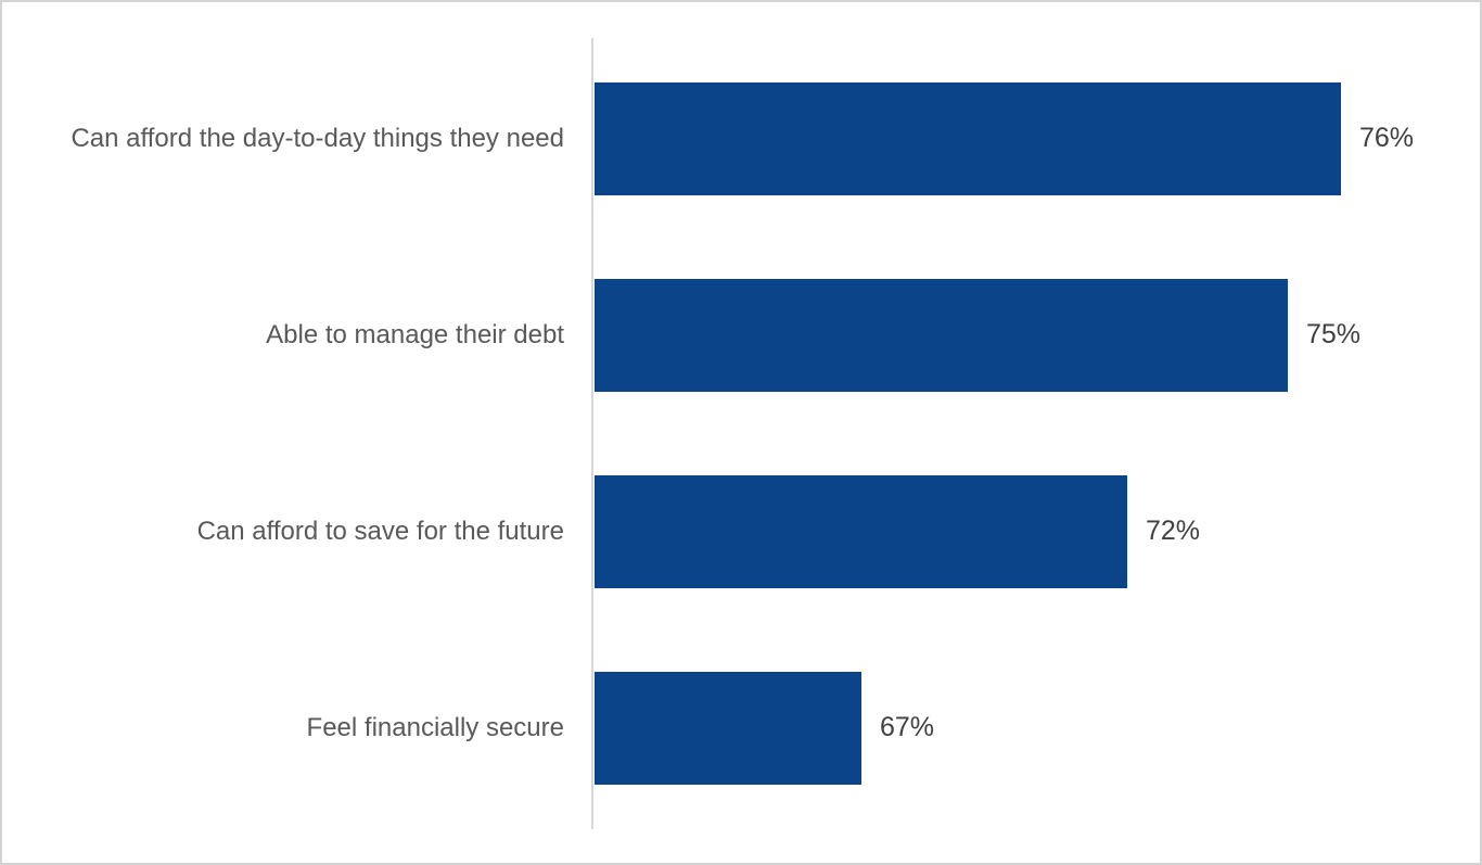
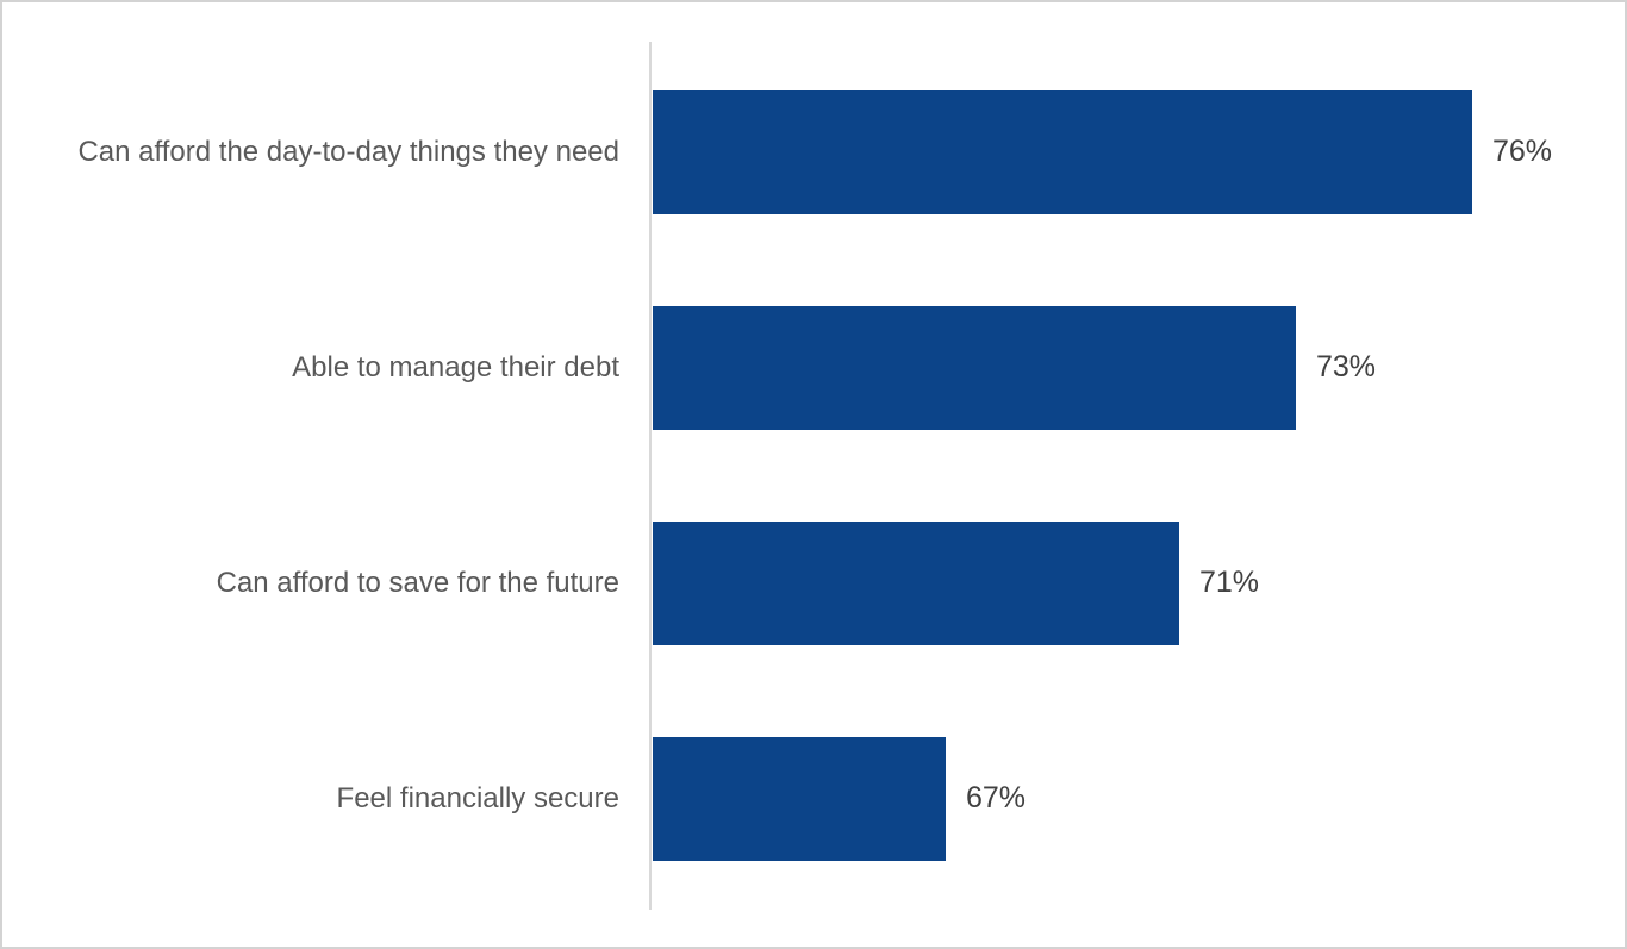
Able to manage their debt: 75% -> 73%
Can afford to save for the future: 72% -> 71%
